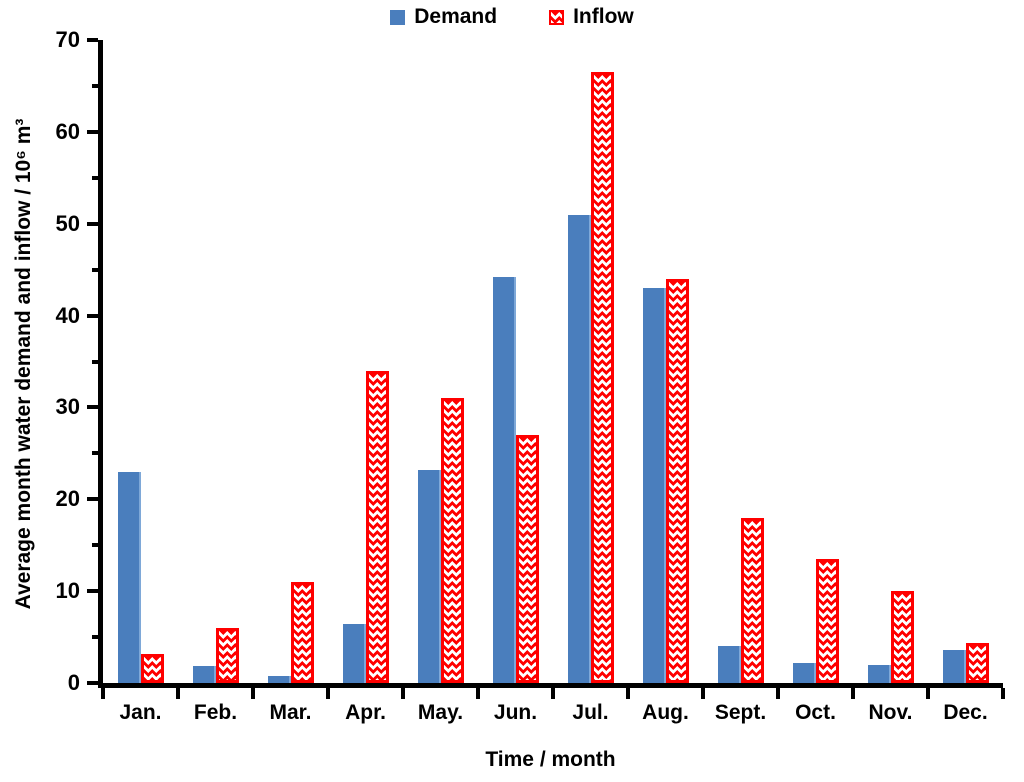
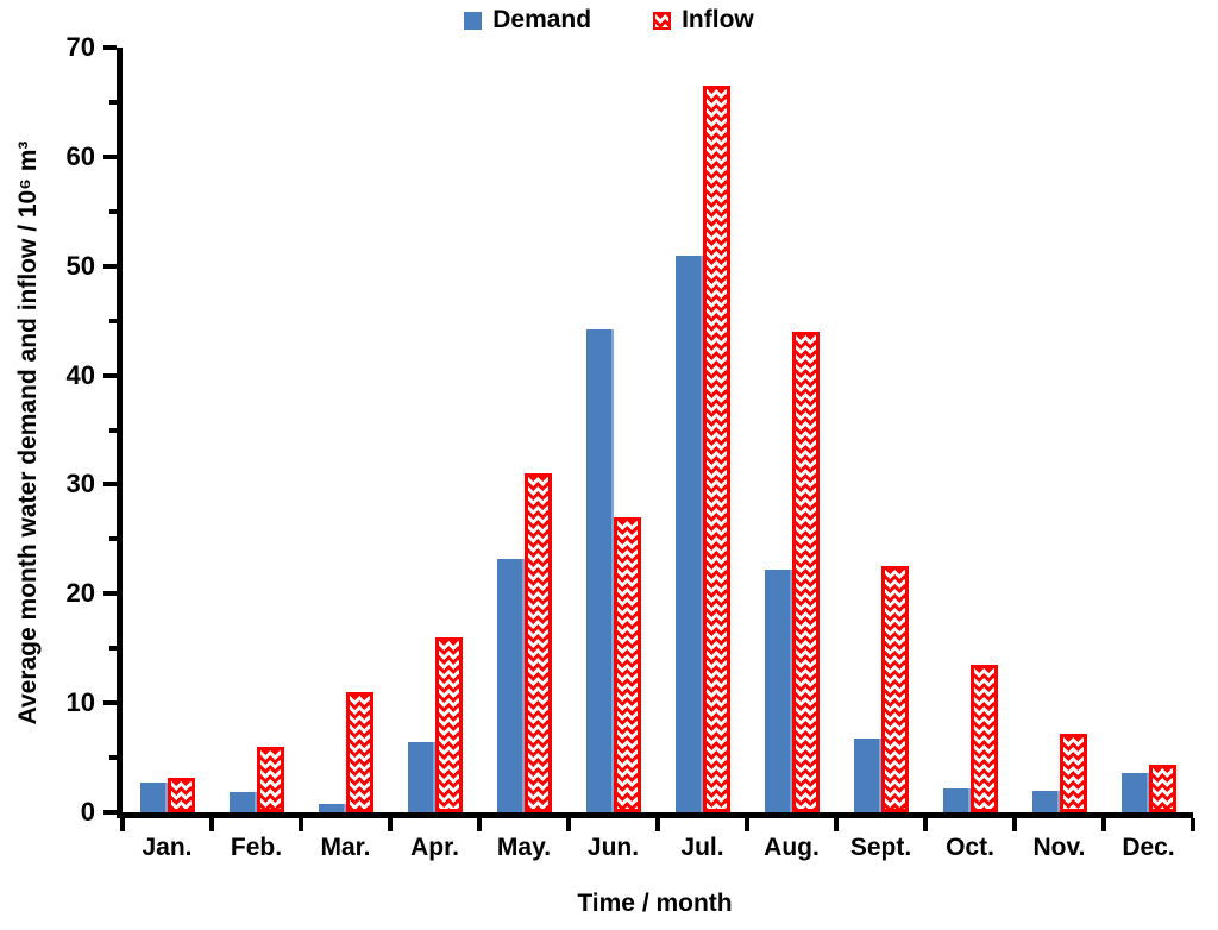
Demand/Jan.: 23 -> 3
Inflow/Apr.: 34 -> 16
Demand/Aug.: 43 -> 22
Demand/Sept.: 4 -> 7
Inflow/Sept.: 18 -> 22
Inflow/Nov.: 10 -> 7
